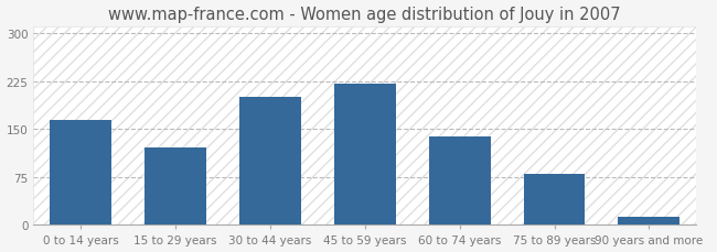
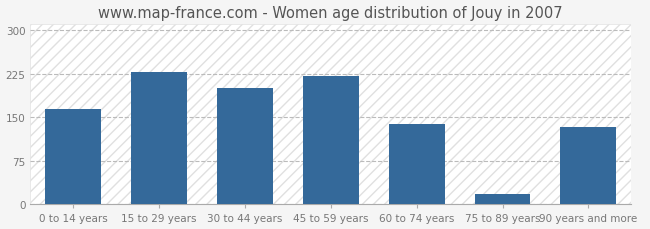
15 to 29 years: 122 -> 228
75 to 89 years: 80 -> 18
90 years and more: 12 -> 134
